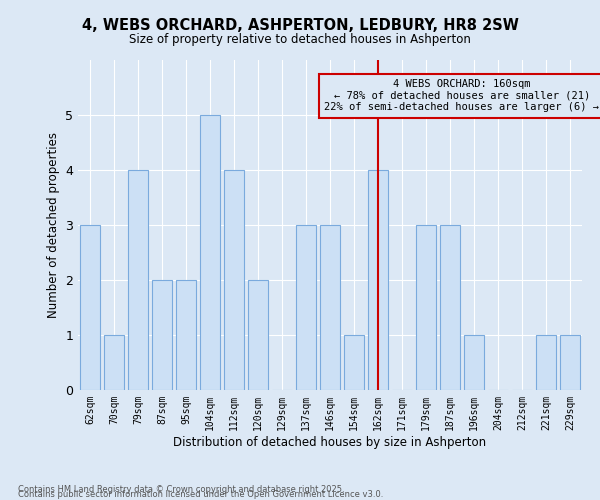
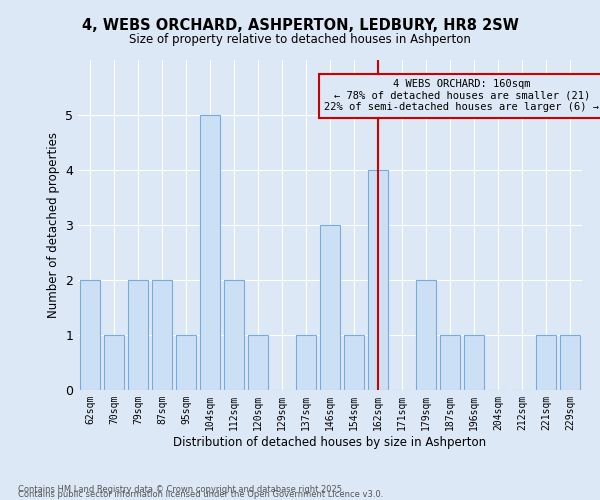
62sqm: 3 -> 2
79sqm: 4 -> 2
95sqm: 2 -> 1
112sqm: 4 -> 2
120sqm: 2 -> 1
137sqm: 3 -> 1
179sqm: 3 -> 2
187sqm: 3 -> 1
